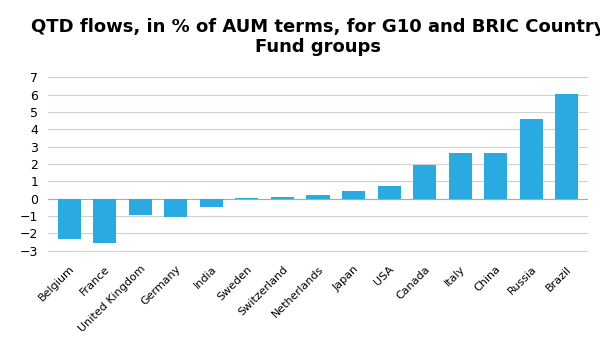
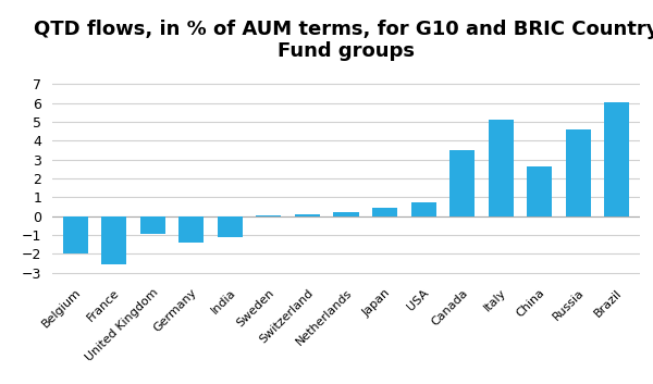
Belgium: -2.4 -> -2.0
Germany: -1.1 -> -1.4
India: -0.5 -> -1.1
Canada: 1.9 -> 3.5
Italy: 2.6 -> 5.1
